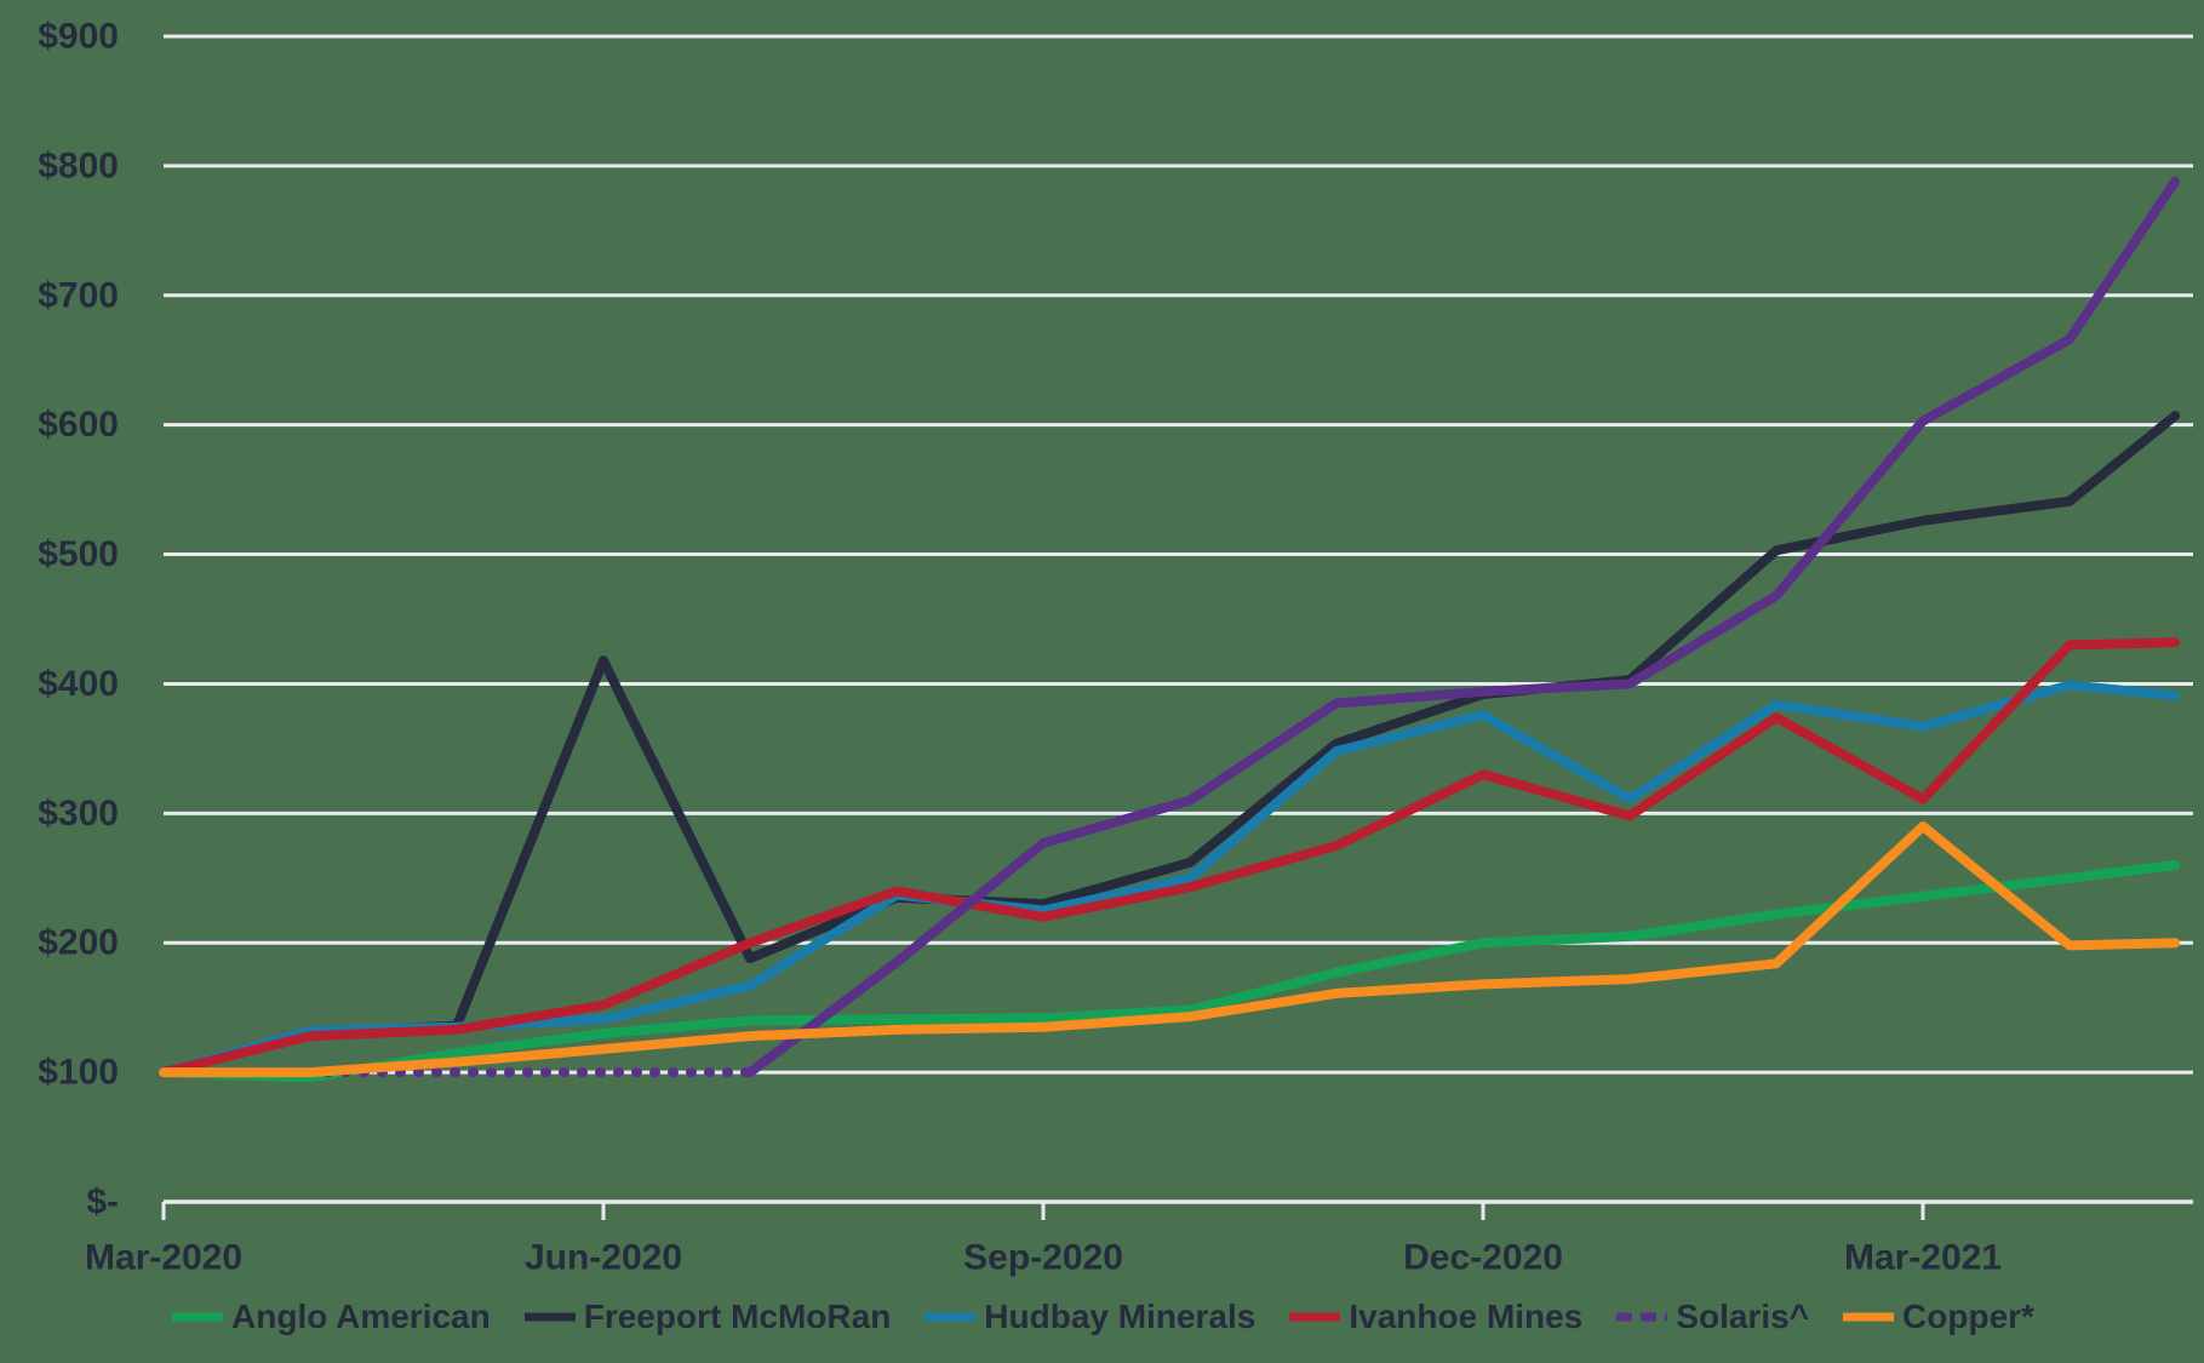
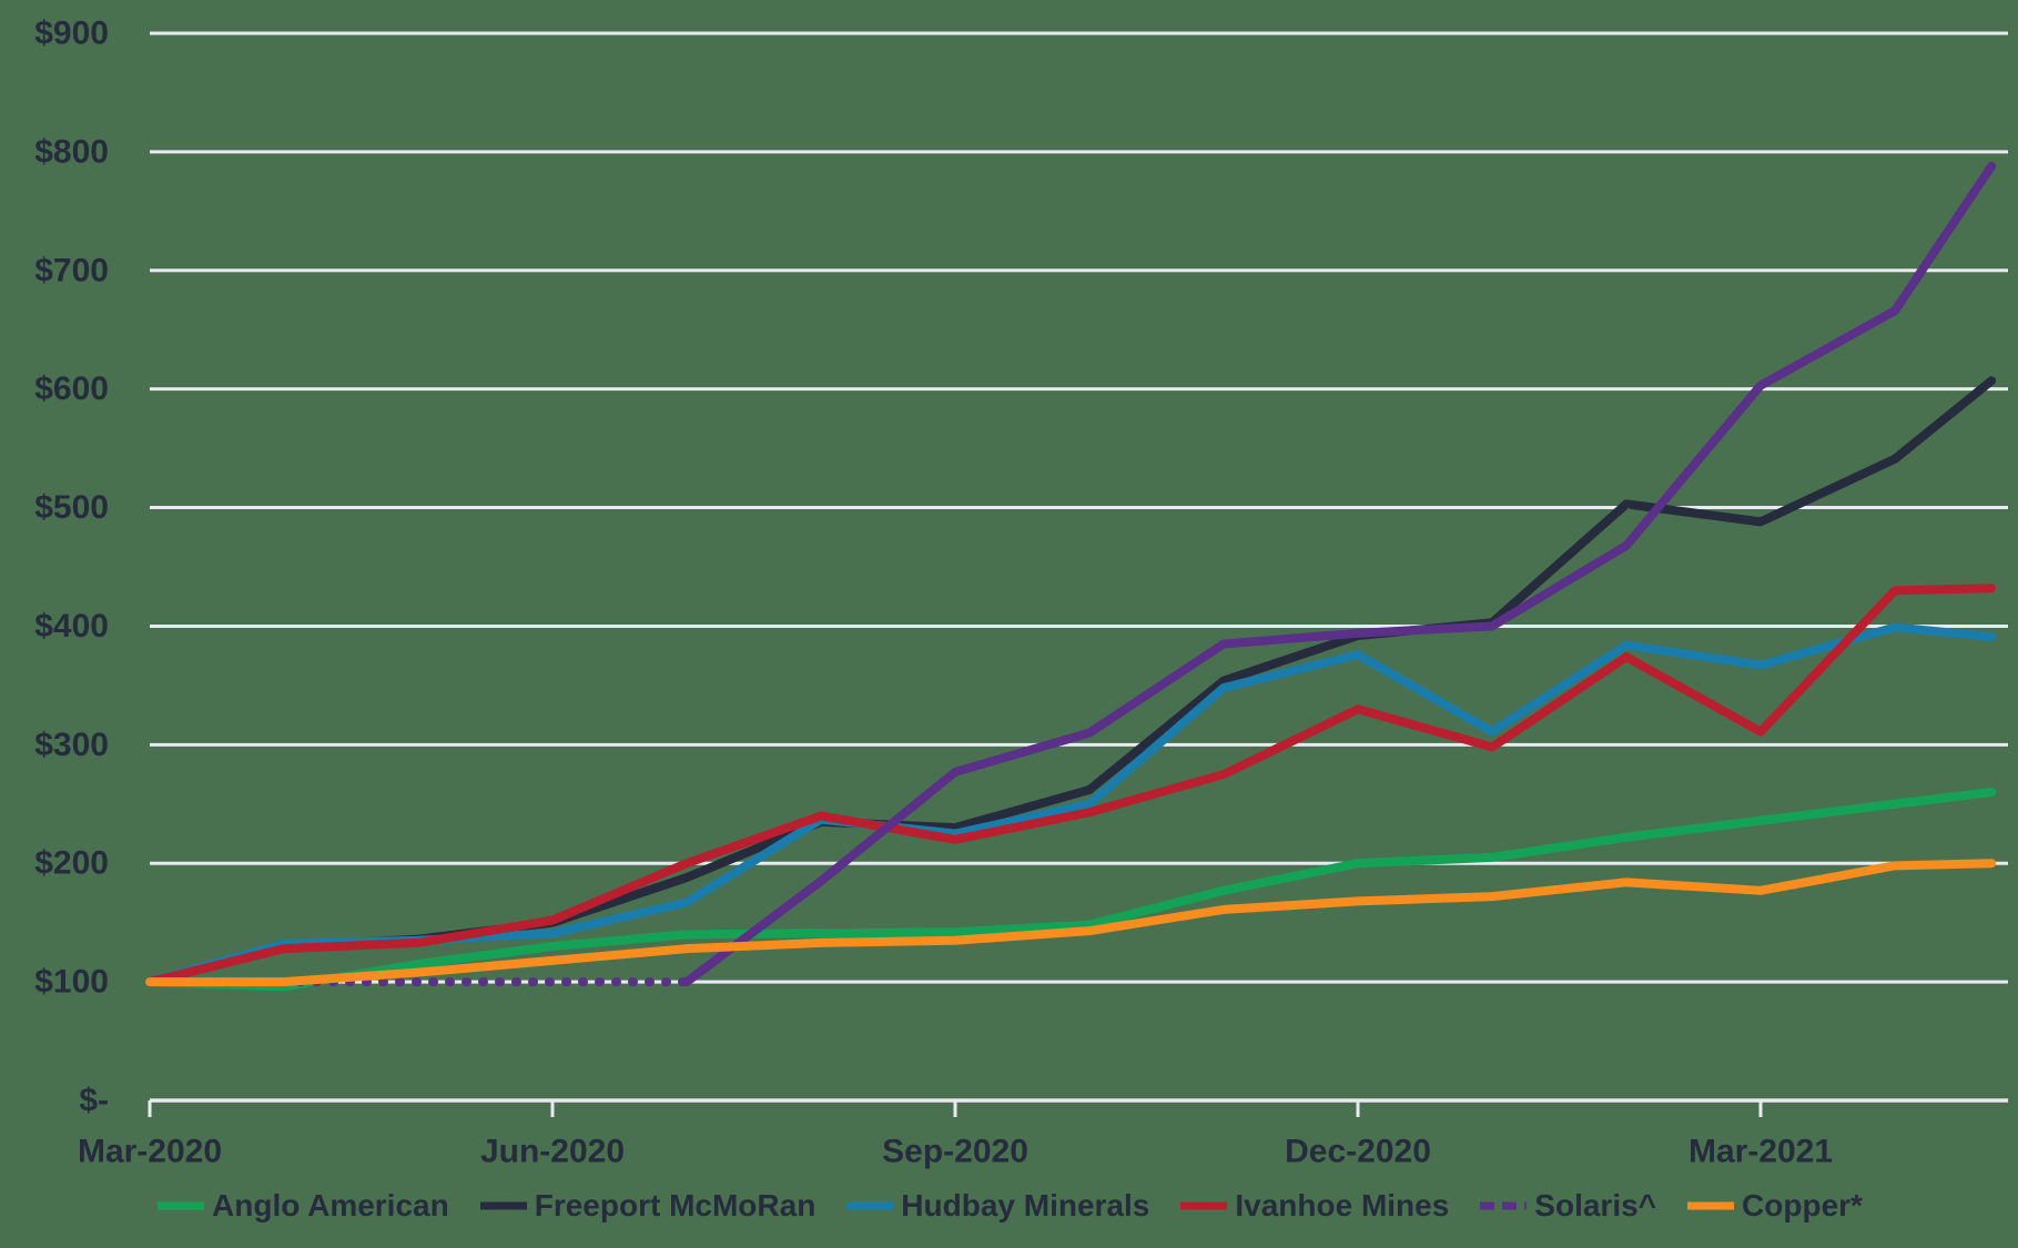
Freeport McMoRan/Jun-2020: $418 -> $150
Freeport McMoRan/Mar-2021: $526 -> $488
Copper*/Mar-2021: $290 -> $177
